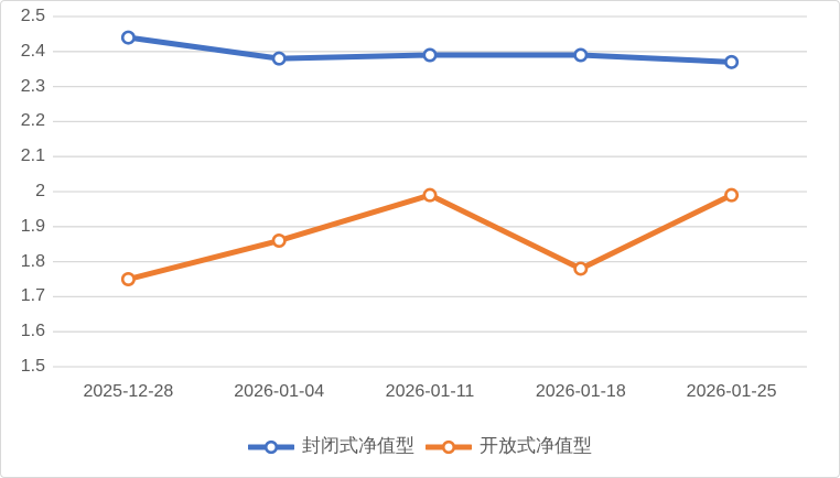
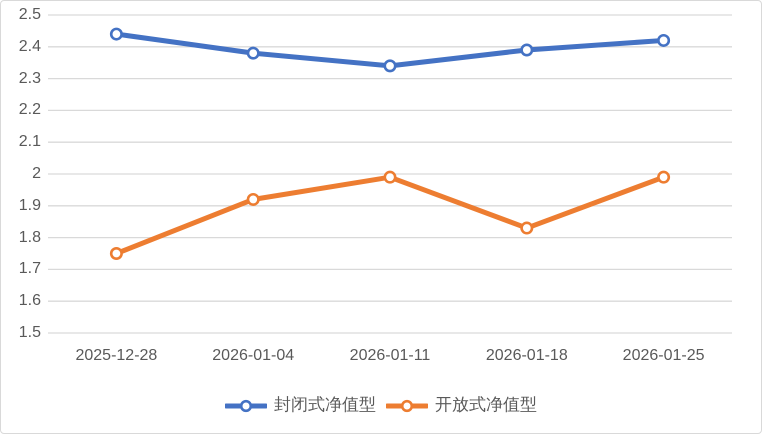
开放式净值型/2026-01-04: 1.86 -> 1.92
封闭式净值型/2026-01-11: 2.39 -> 2.34
开放式净值型/2026-01-18: 1.78 -> 1.83
封闭式净值型/2026-01-25: 2.37 -> 2.42
